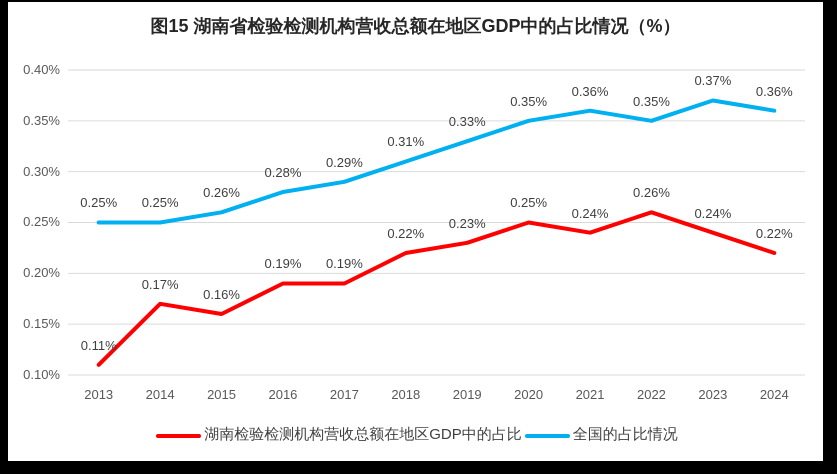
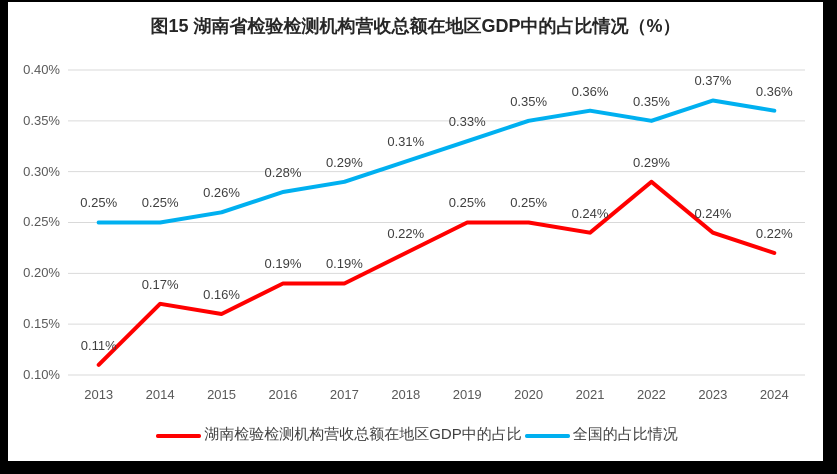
湖南检验检测机构营收总额在地区GDP中的占比/2019: 0.23% -> 0.25%
湖南检验检测机构营收总额在地区GDP中的占比/2022: 0.26% -> 0.29%
